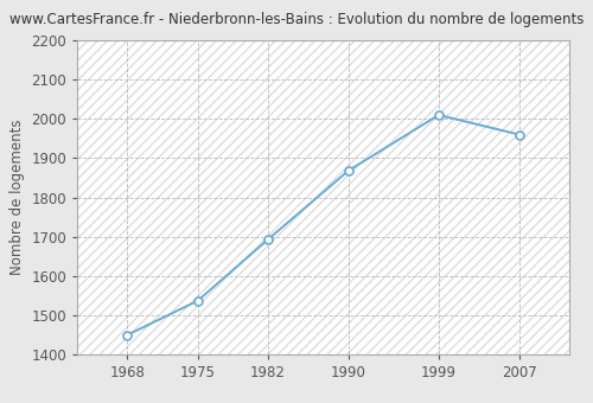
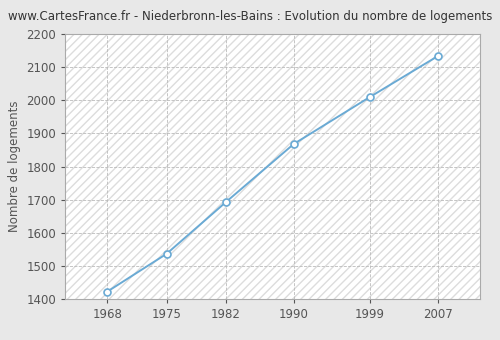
1968: 1450 -> 1423
2007: 1960 -> 2133
